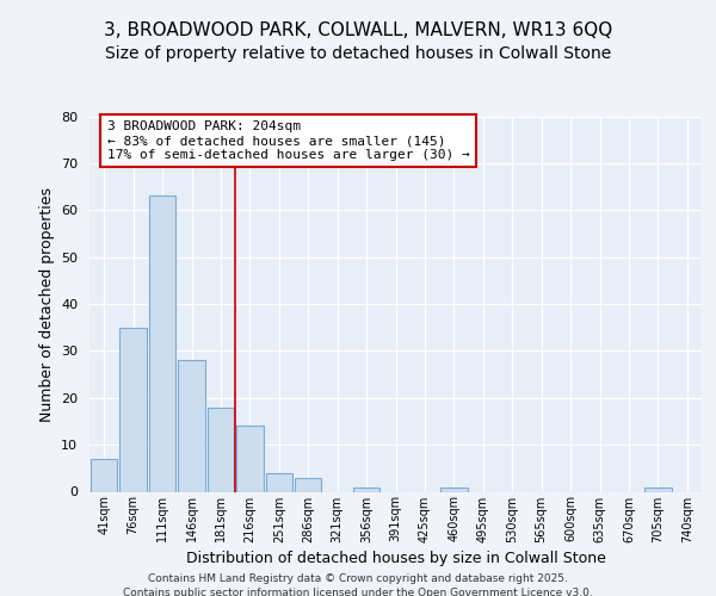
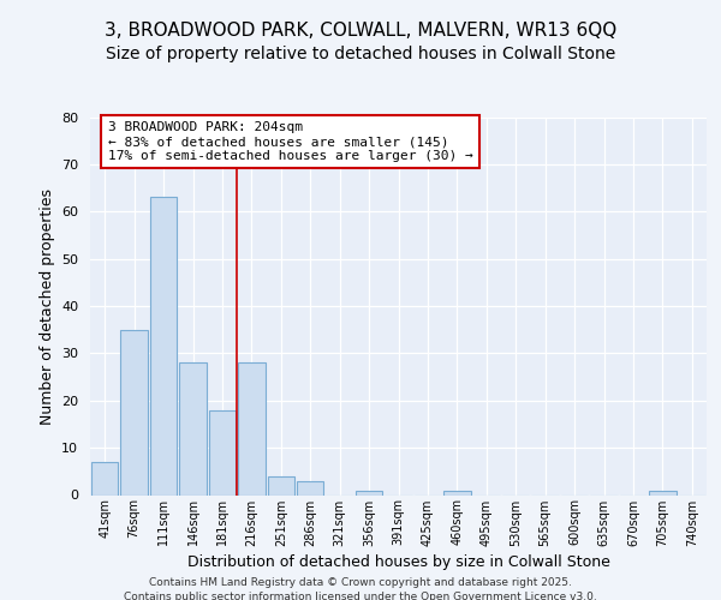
216sqm: 14 -> 28
